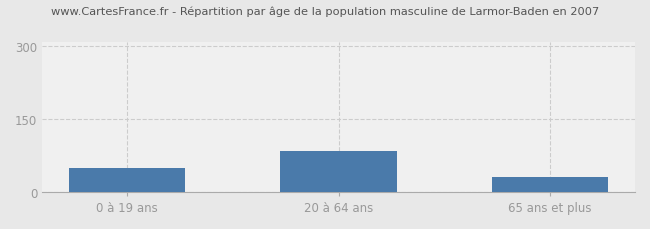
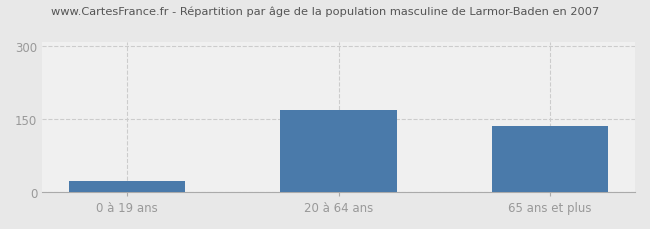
0 à 19 ans: 50 -> 22
20 à 64 ans: 85 -> 170
65 ans et plus: 30 -> 135
